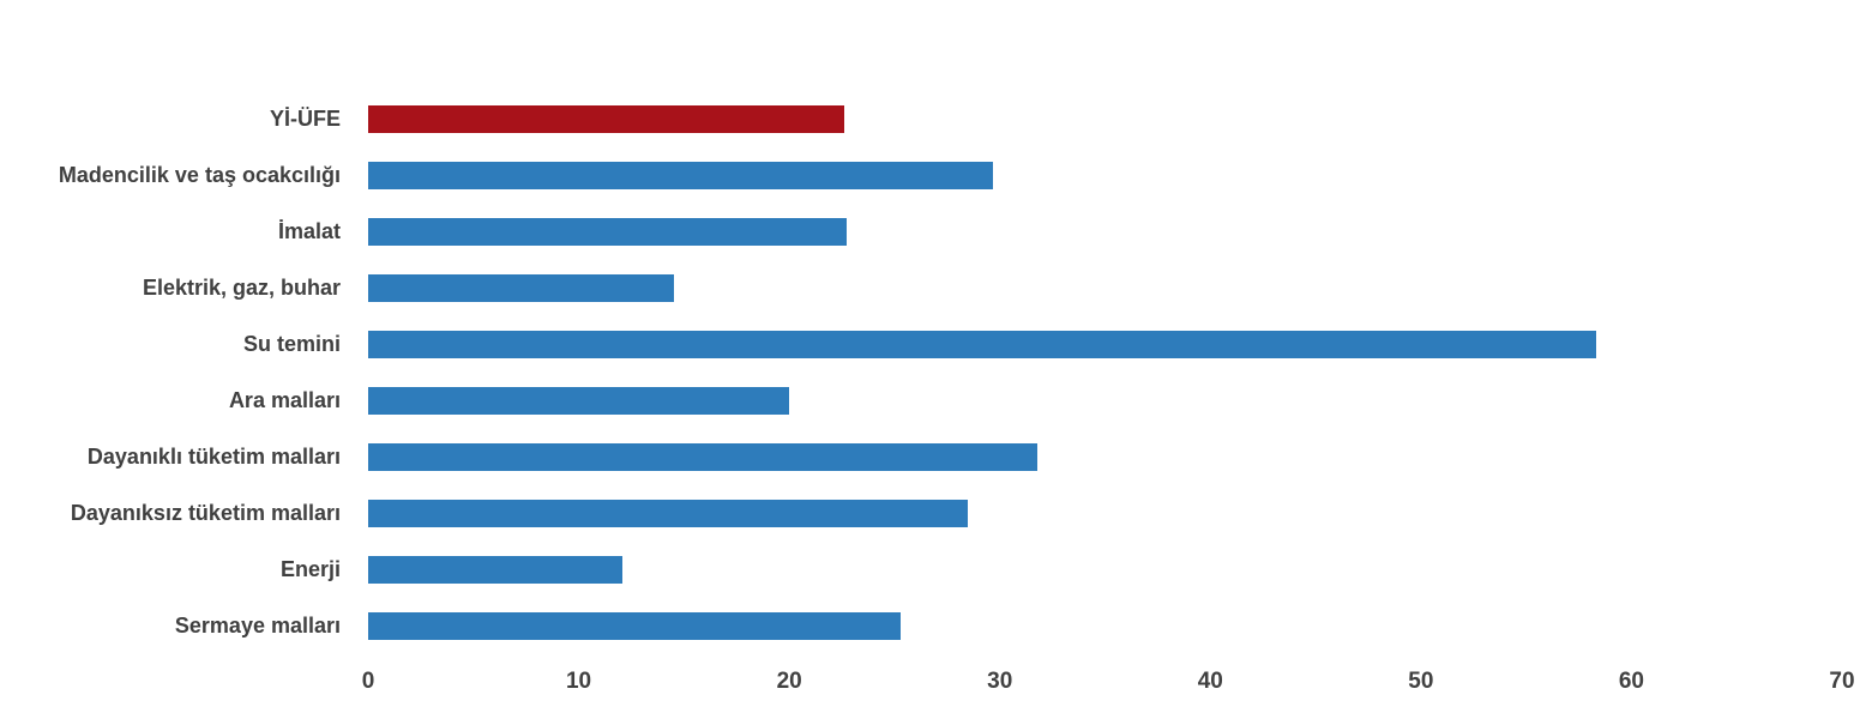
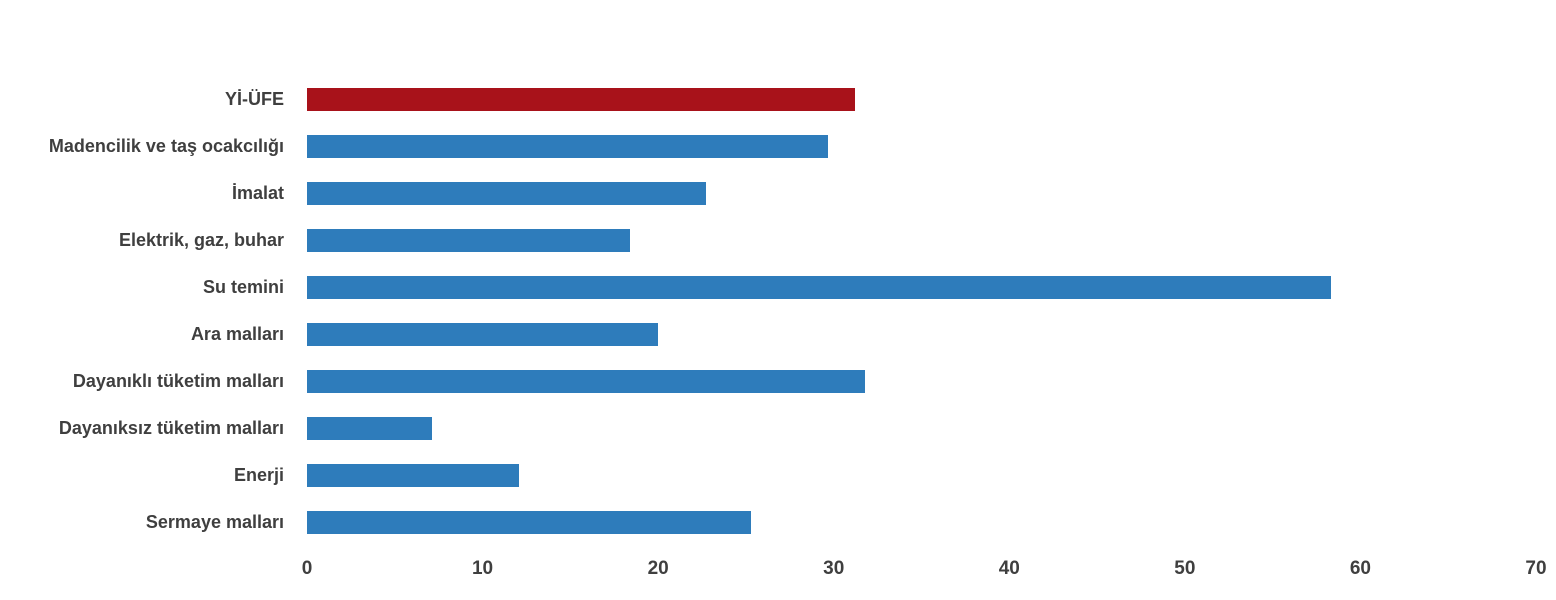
Yİ-ÜFE: 22.6 -> 31.2
Elektrik, gaz, buhar: 14.5 -> 18.4
Dayanıksız tüketim malları: 28.5 -> 7.1
